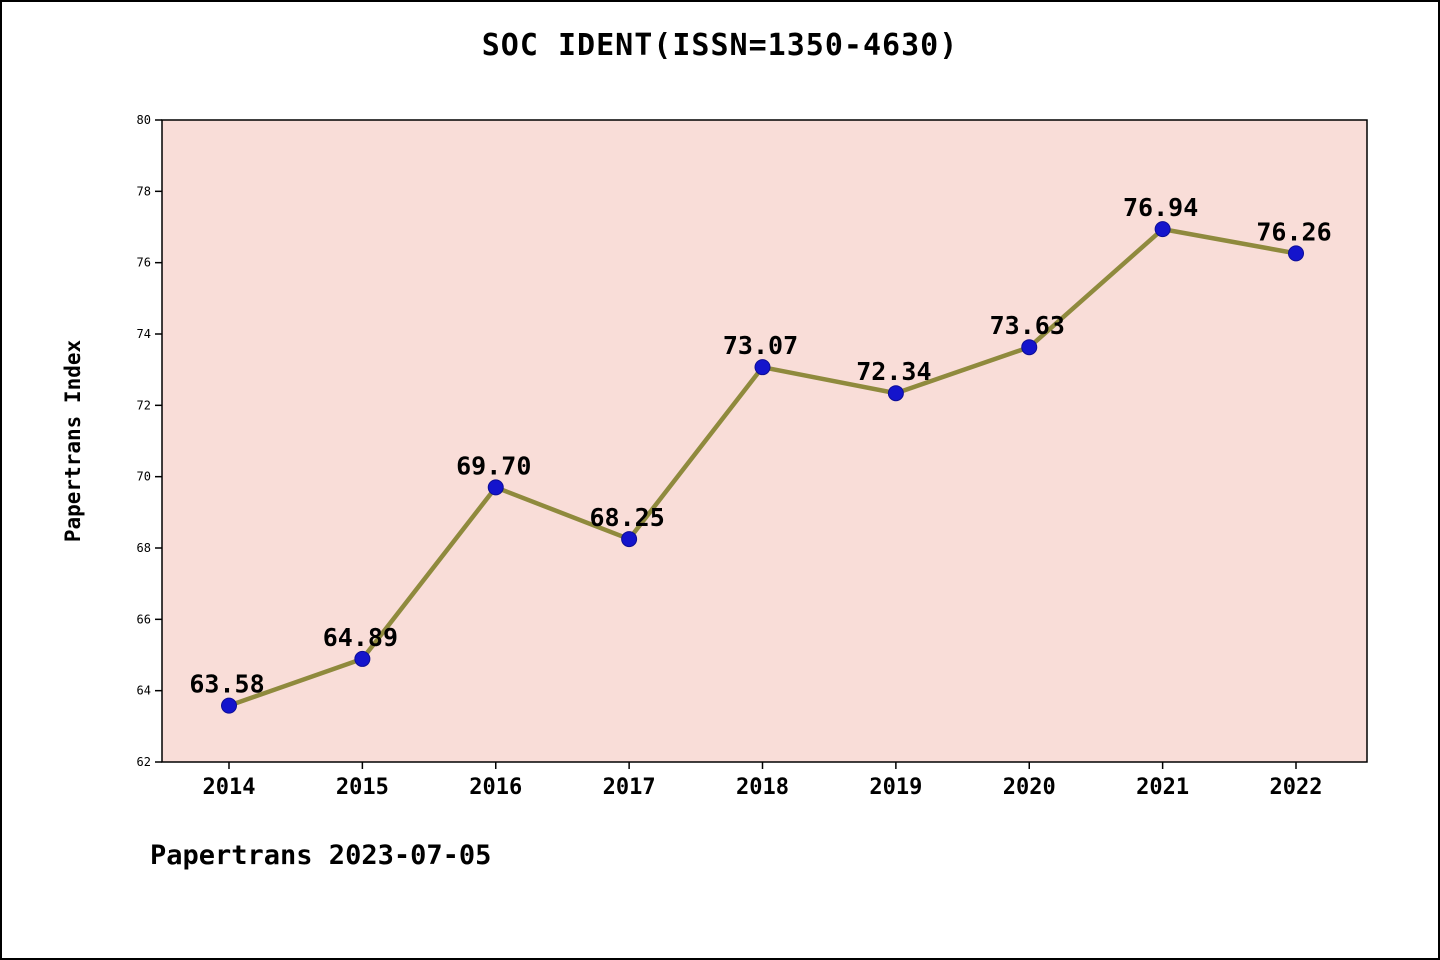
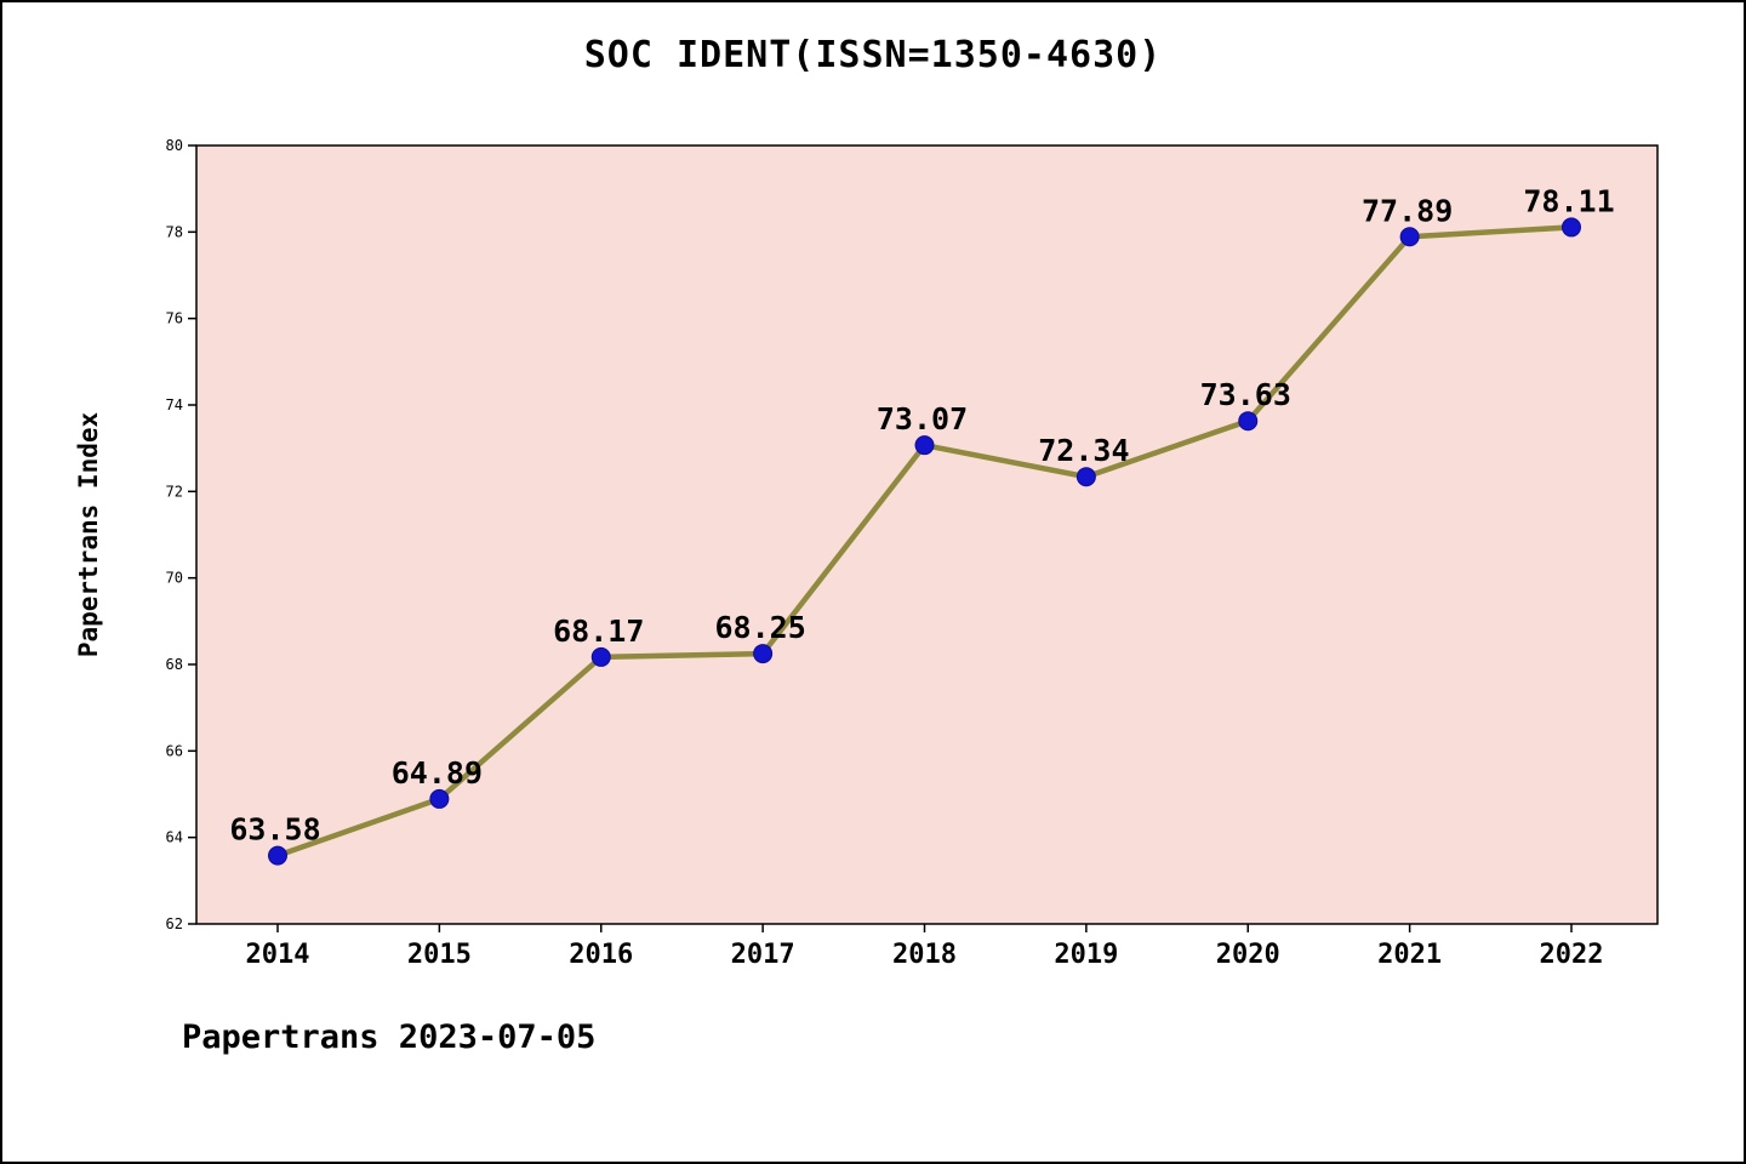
2016: 69.70 -> 68.17
2021: 76.94 -> 77.89
2022: 76.26 -> 78.11
